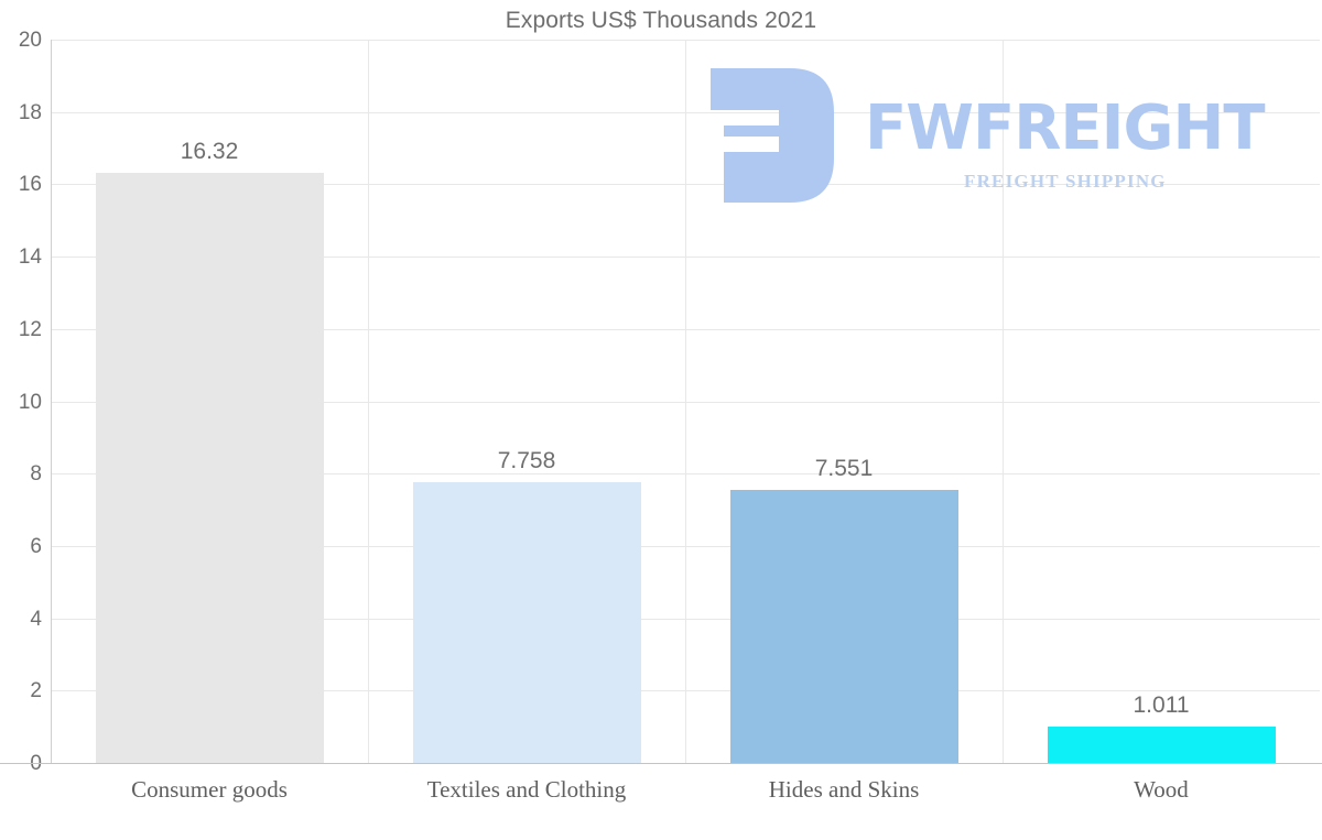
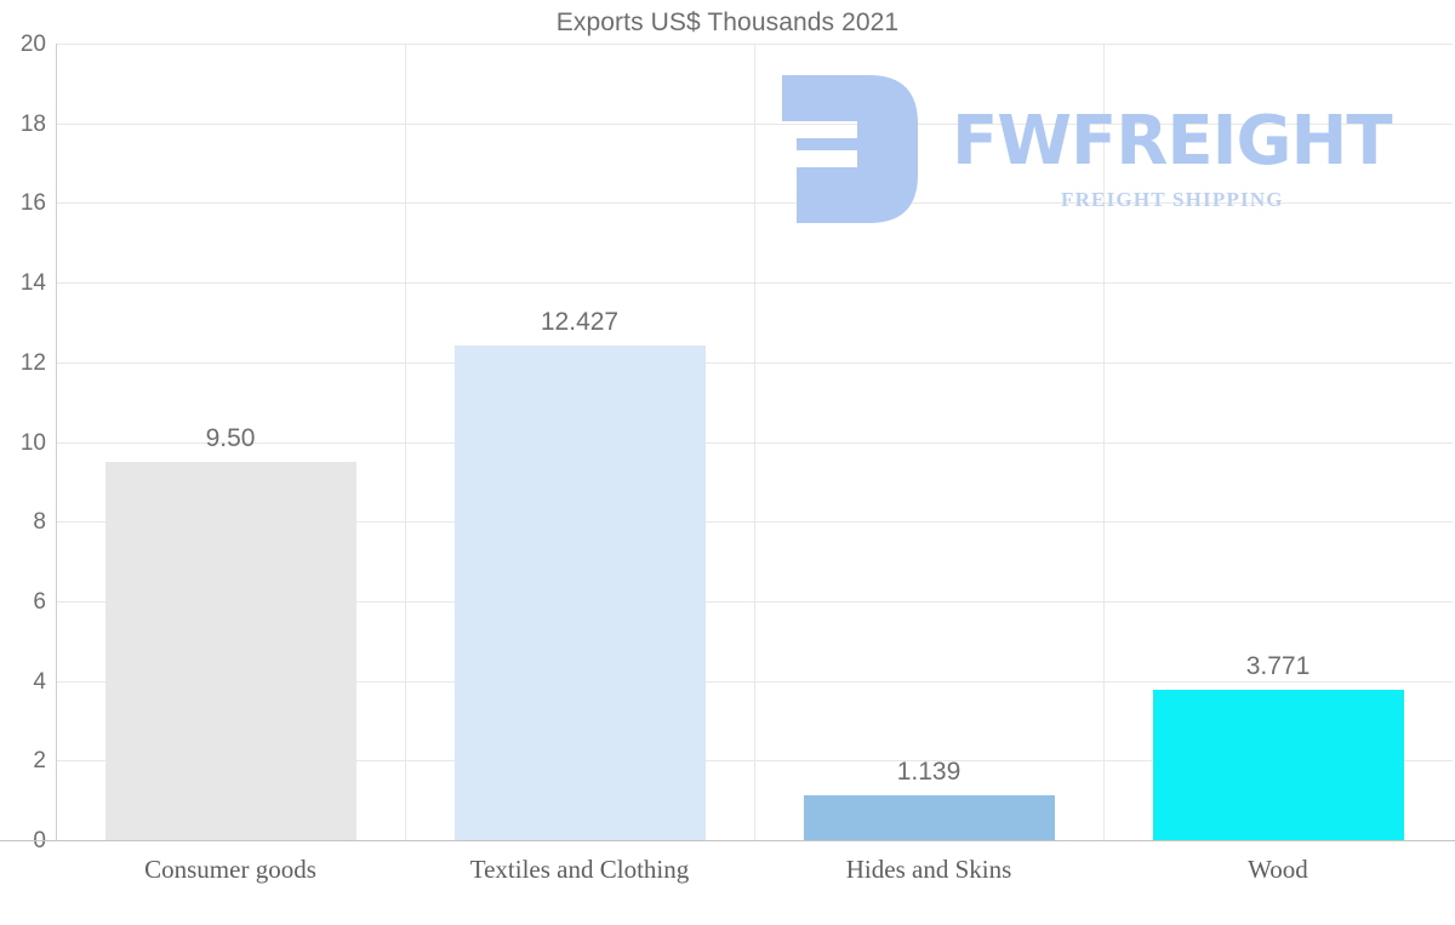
Consumer goods: 16.32 -> 9.50
Textiles and Clothing: 7.758 -> 12.427
Hides and Skins: 7.551 -> 1.139
Wood: 1.011 -> 3.771
